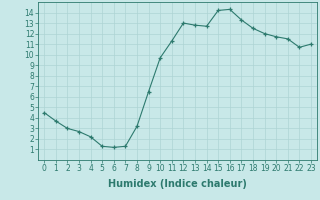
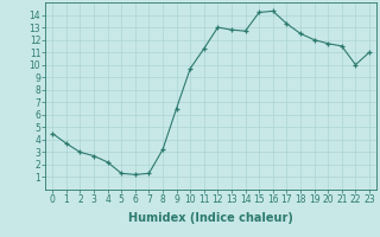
22: 10.7 -> 10.0
